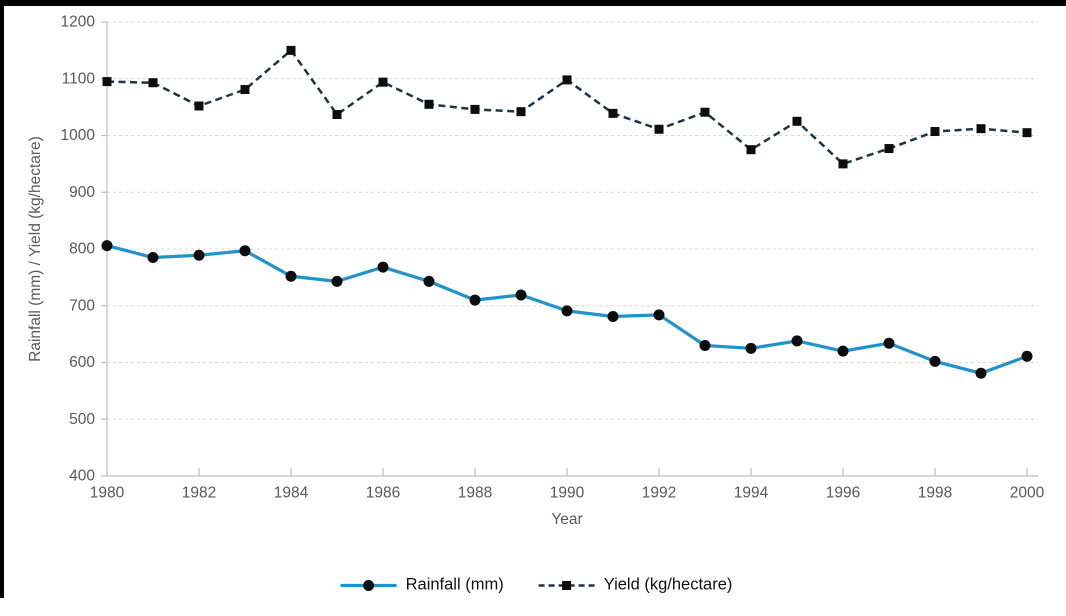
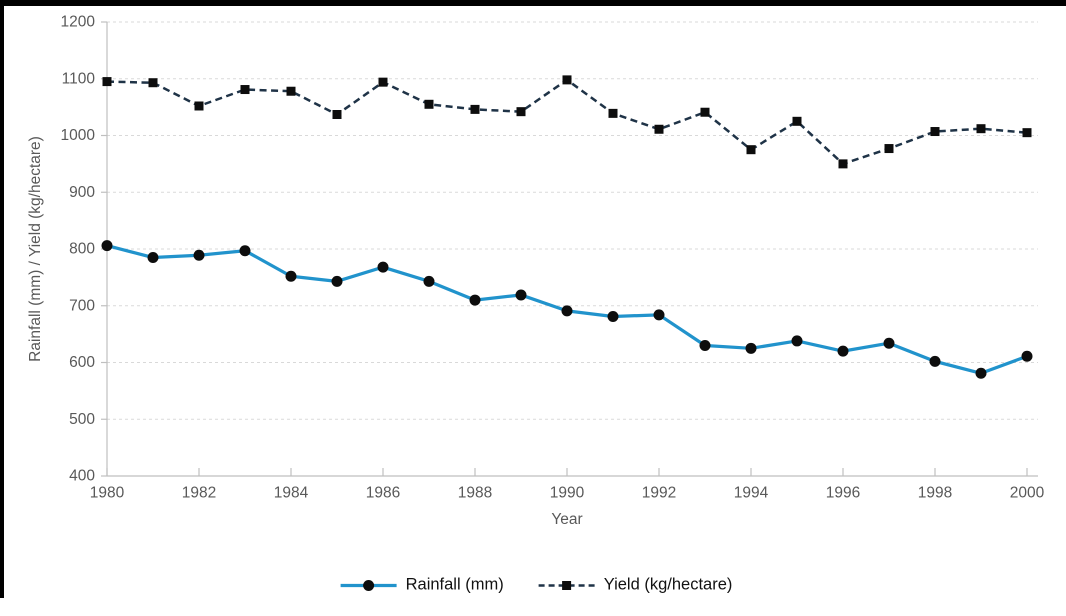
Yield (kg/hectare)/1984: 1150 -> 1080
